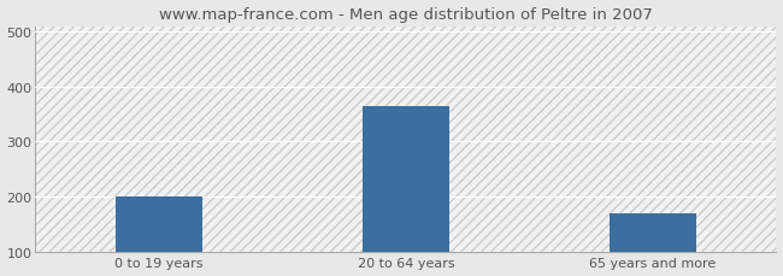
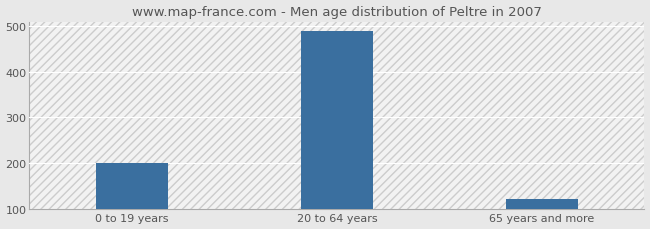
20 to 64 years: 365 -> 490
65 years and more: 170 -> 122
